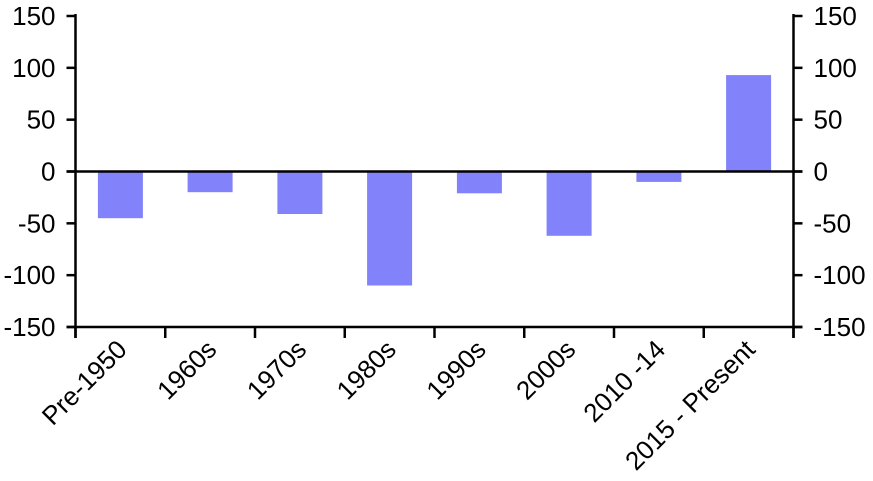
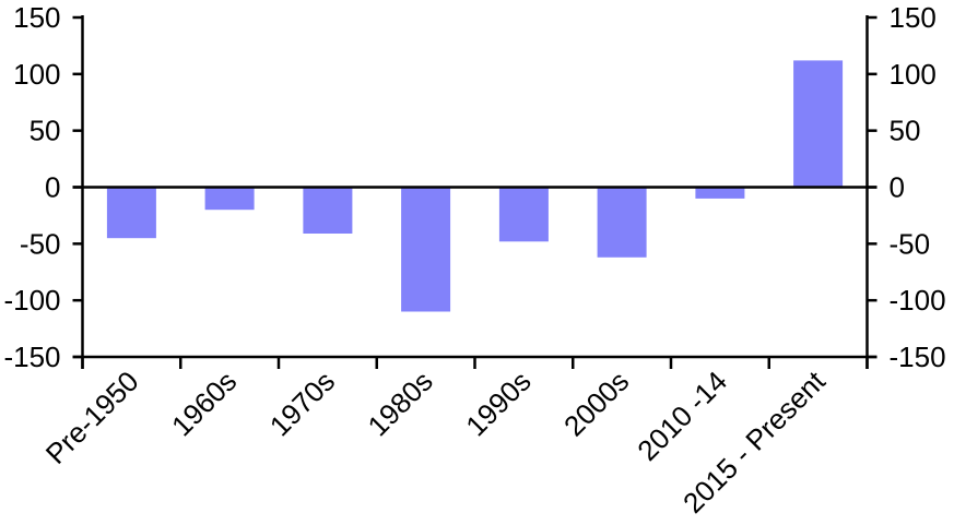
1990s: -21 -> -48
2015 - Present: 93 -> 112
